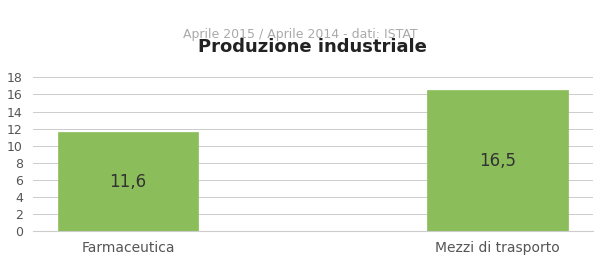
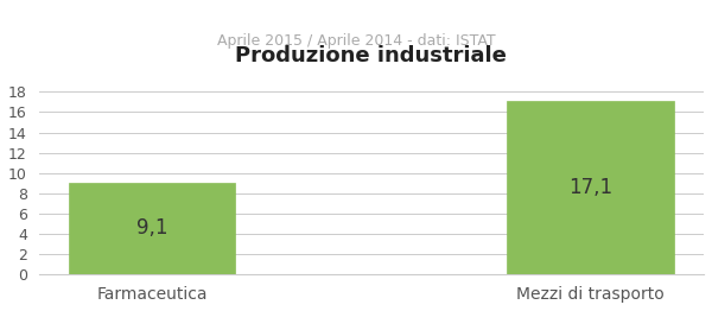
Farmaceutica: 11,6 -> 9,1
Mezzi di trasporto: 16,5 -> 17,1
